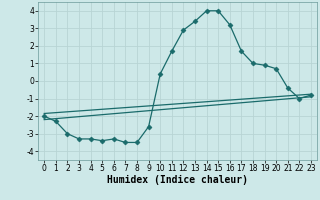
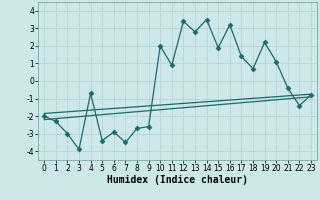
3: -3.3 -> -3.9
4: -3.3 -> -0.7
6: -3.3 -> -2.9
8: -3.5 -> -2.7
10: 0.4 -> 2.0
11: 1.7 -> 0.9
12: 2.9 -> 3.4
13: 3.4 -> 2.8
14: 4.0 -> 3.5
15: 4.0 -> 1.9
17: 1.7 -> 1.4
18: 1.0 -> 0.7
19: 0.9 -> 2.2
20: 0.7 -> 1.1
22: -1.0 -> -1.4
